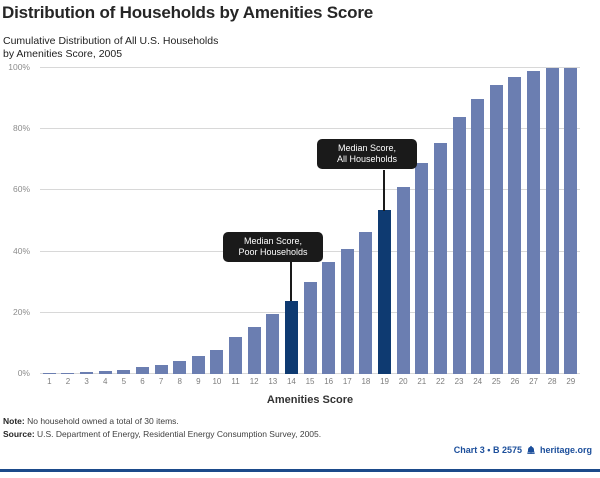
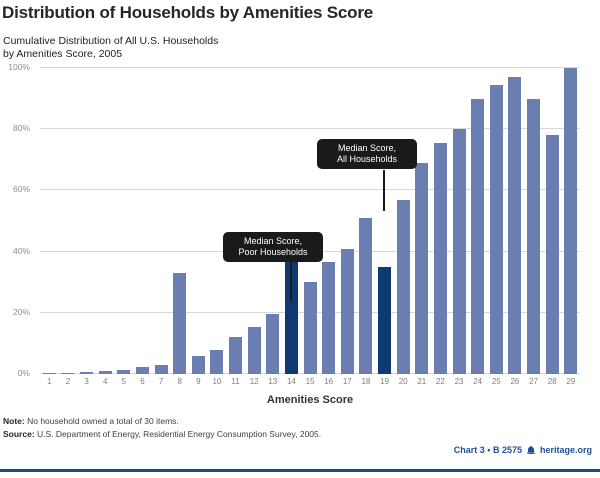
8: 4% -> 33%
14: 24% -> 38%
18: 46% -> 51%
19: 54% -> 35%
20: 61% -> 57%
23: 84% -> 80%
27: 99% -> 90%
28: 100% -> 78%
